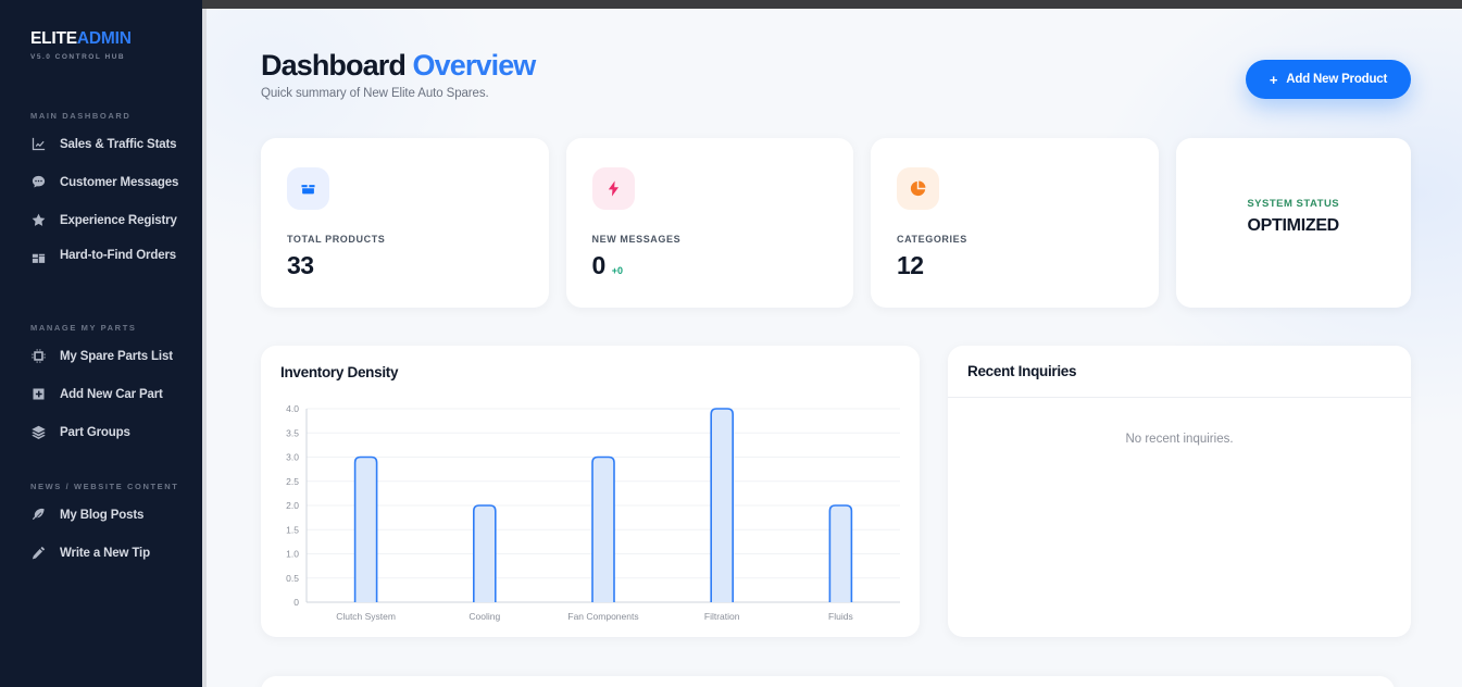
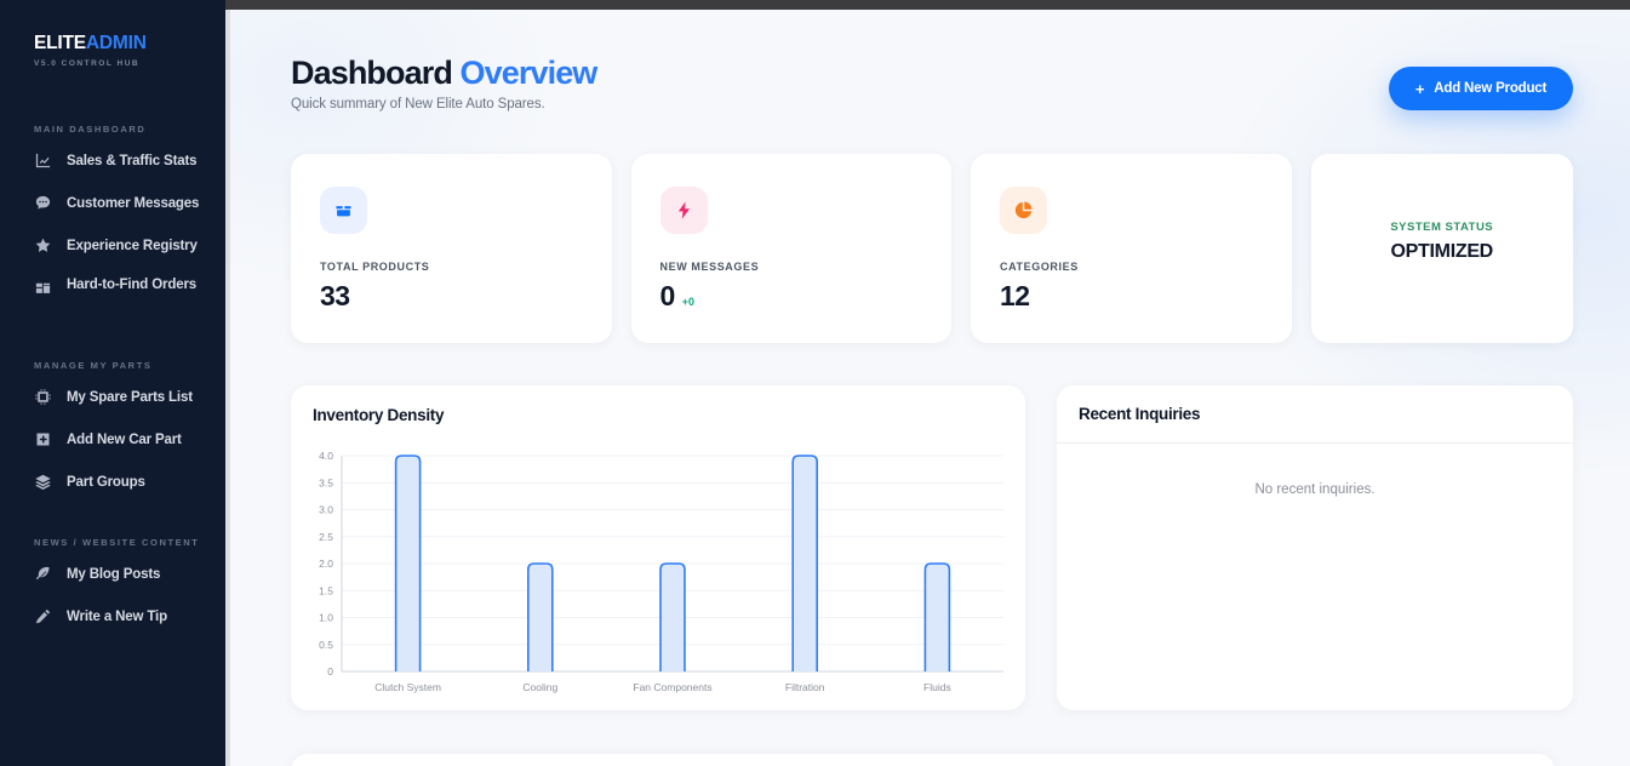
Clutch System: 3 -> 4
Fan Components: 3 -> 2
